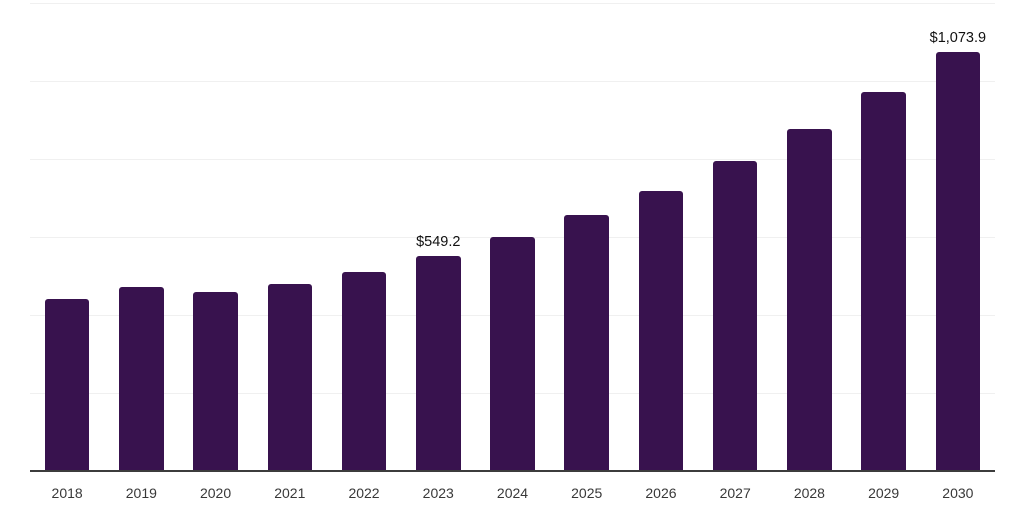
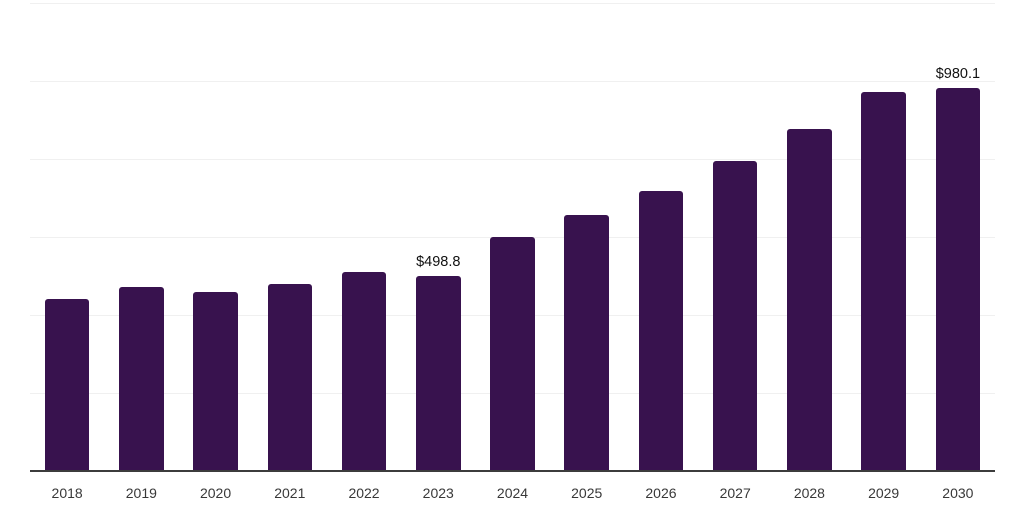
2023: $549.2 -> $498.8
2030: $1,073.9 -> $980.1
